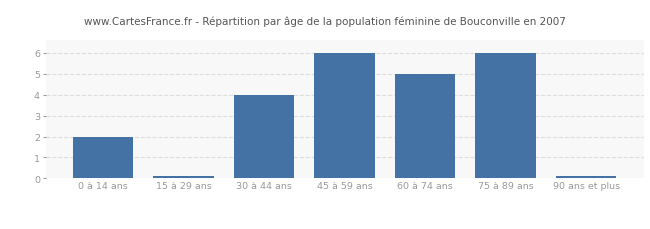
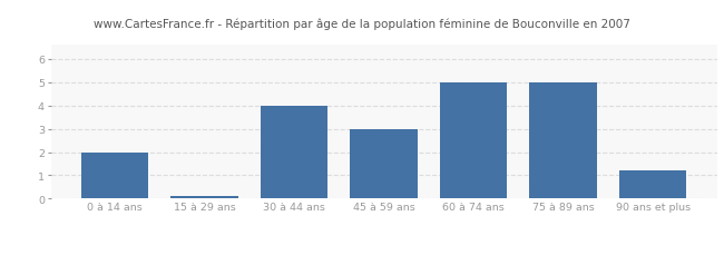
45 à 59 ans: 6.0 -> 3.0
75 à 89 ans: 6.0 -> 5.0
90 ans et plus: 0.1 -> 1.2
